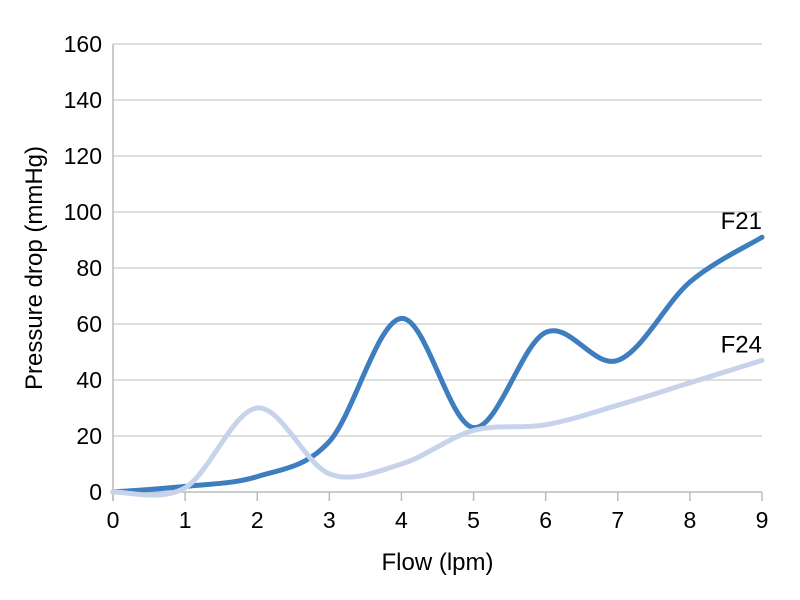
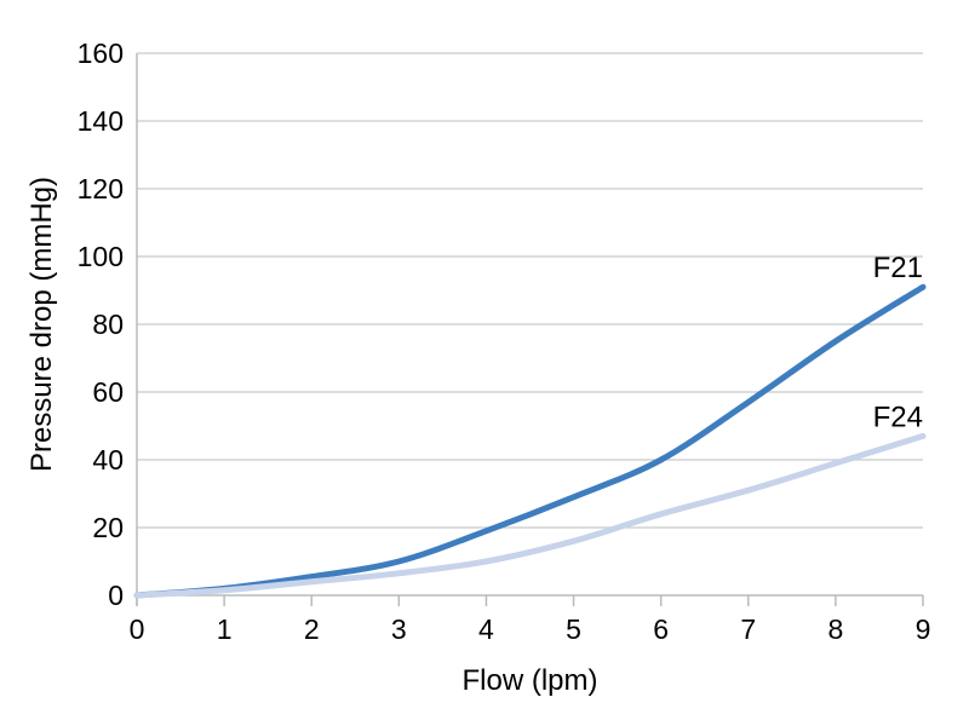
F24/2: 30 -> 4
F21/3: 18 -> 10
F21/4: 62 -> 19
F21/5: 23 -> 29
F24/5: 22 -> 16
F21/6: 57 -> 40
F21/7: 47 -> 57
